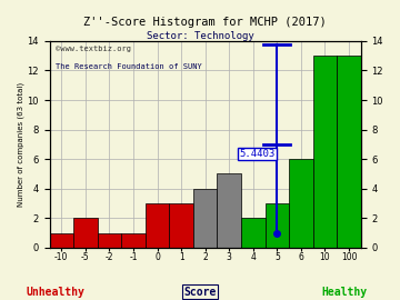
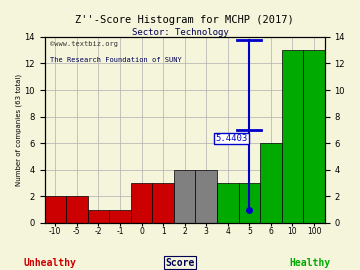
-10: 1 -> 2
3: 5 -> 4
4: 2 -> 3
